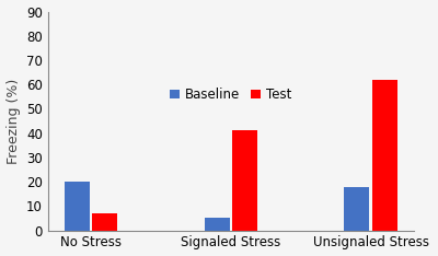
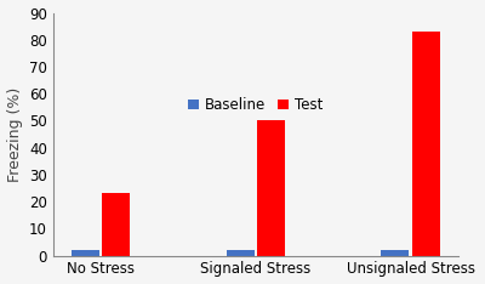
Baseline/No Stress: 20 -> 2
Test/No Stress: 7 -> 23
Baseline/Signaled Stress: 5 -> 2
Test/Signaled Stress: 41 -> 50
Baseline/Unsignaled Stress: 18 -> 2
Test/Unsignaled Stress: 62 -> 83
